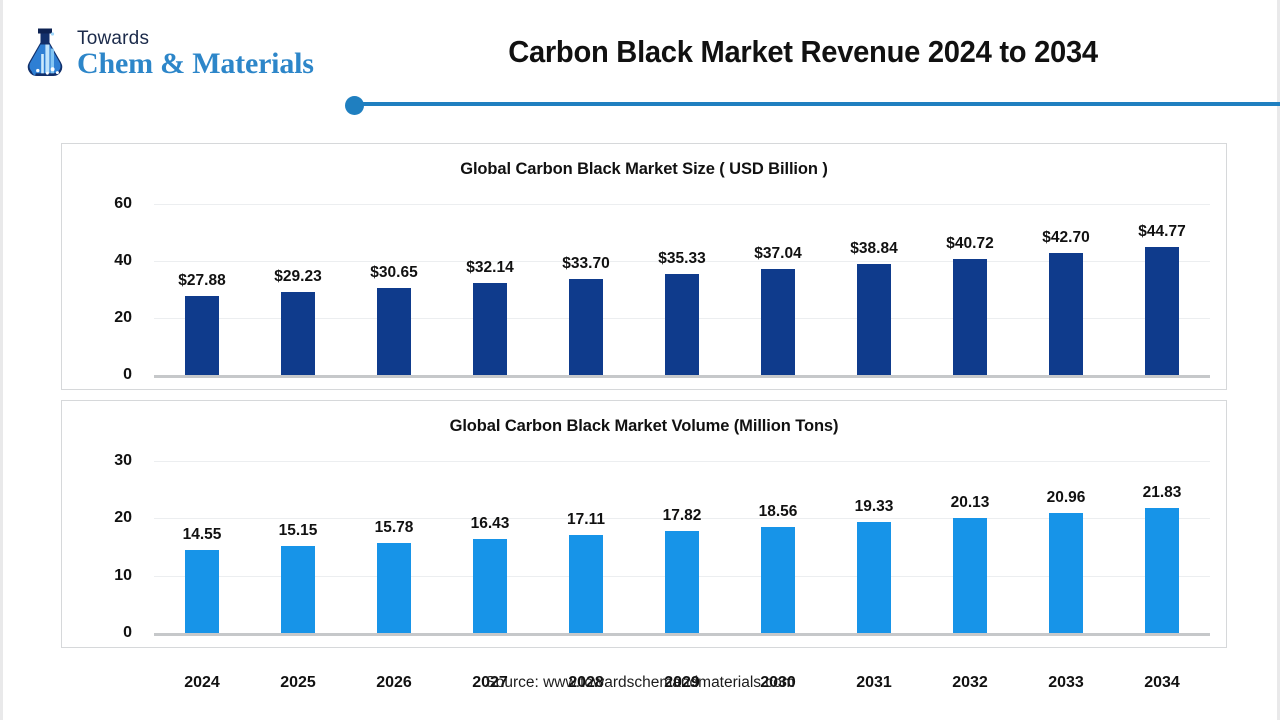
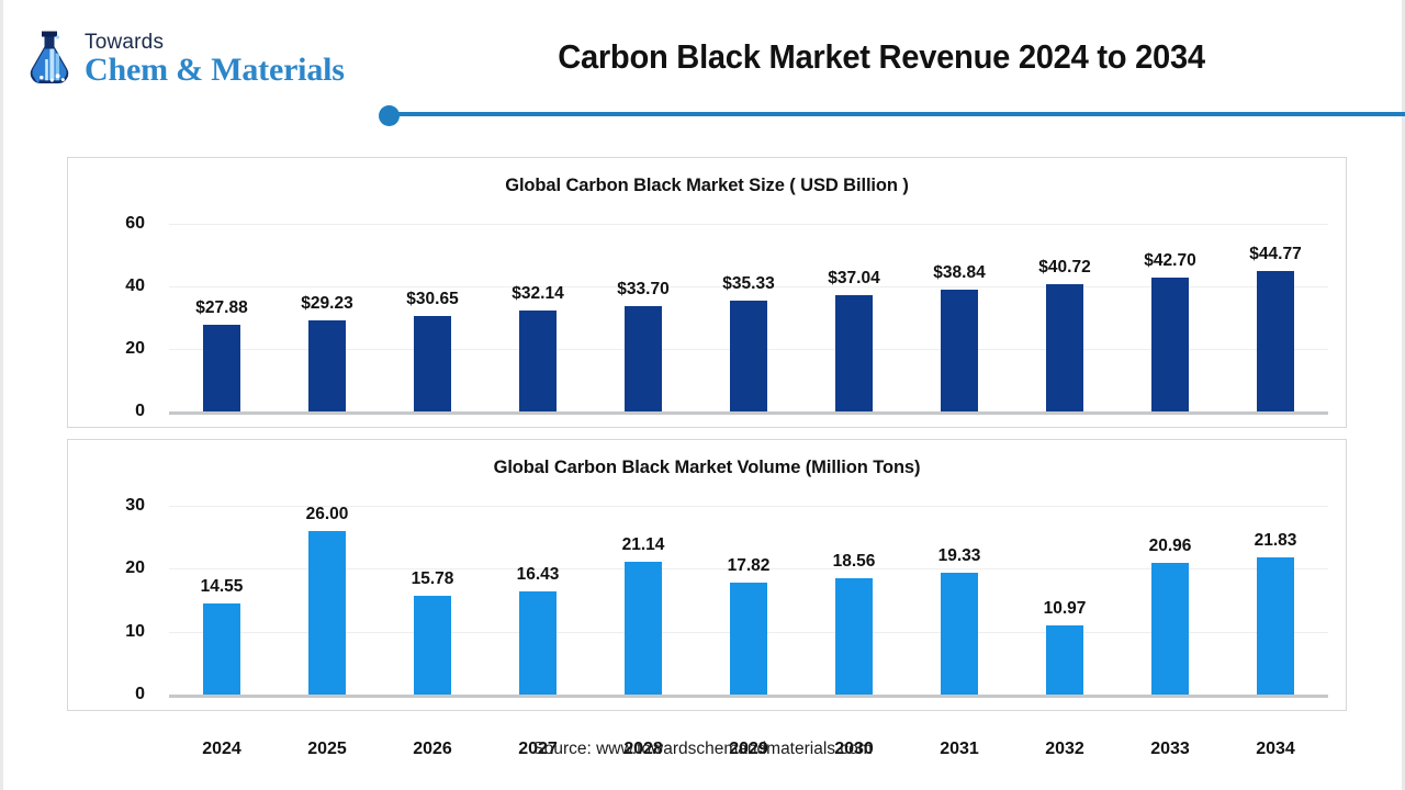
Global Carbon Black Market Volume (Million Tons)/2025: 15.15 -> 26.00
Global Carbon Black Market Volume (Million Tons)/2028: 17.11 -> 21.14
Global Carbon Black Market Volume (Million Tons)/2032: 20.13 -> 10.97
